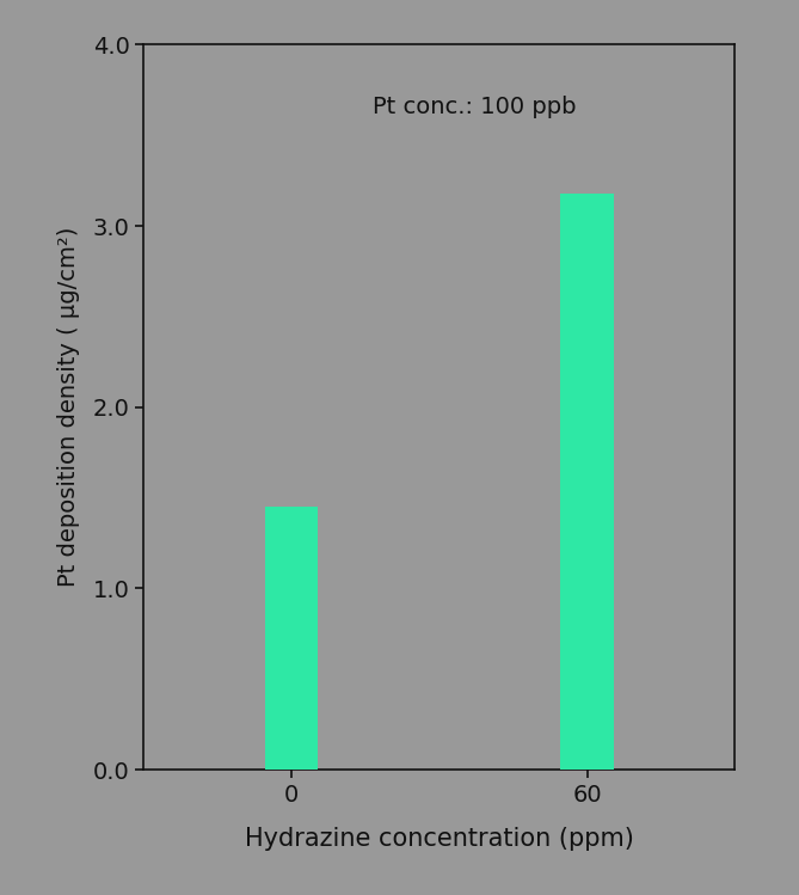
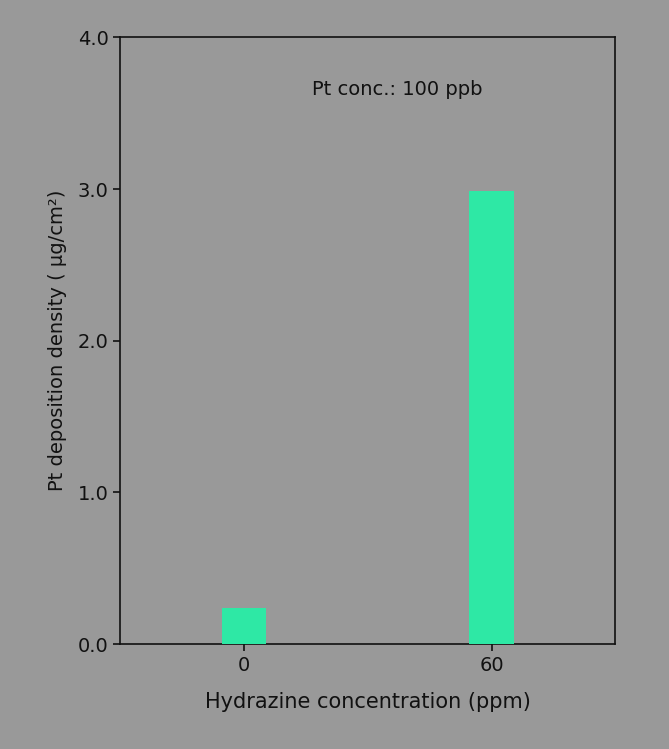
0: 1.45 -> 0.24
60: 3.18 -> 2.99
